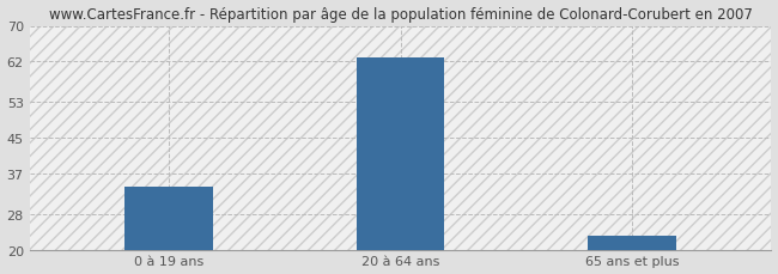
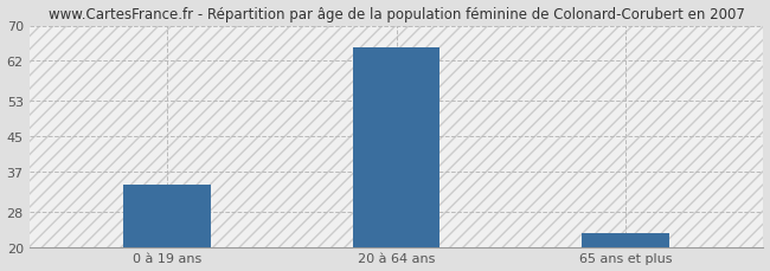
20 à 64 ans: 63 -> 65
